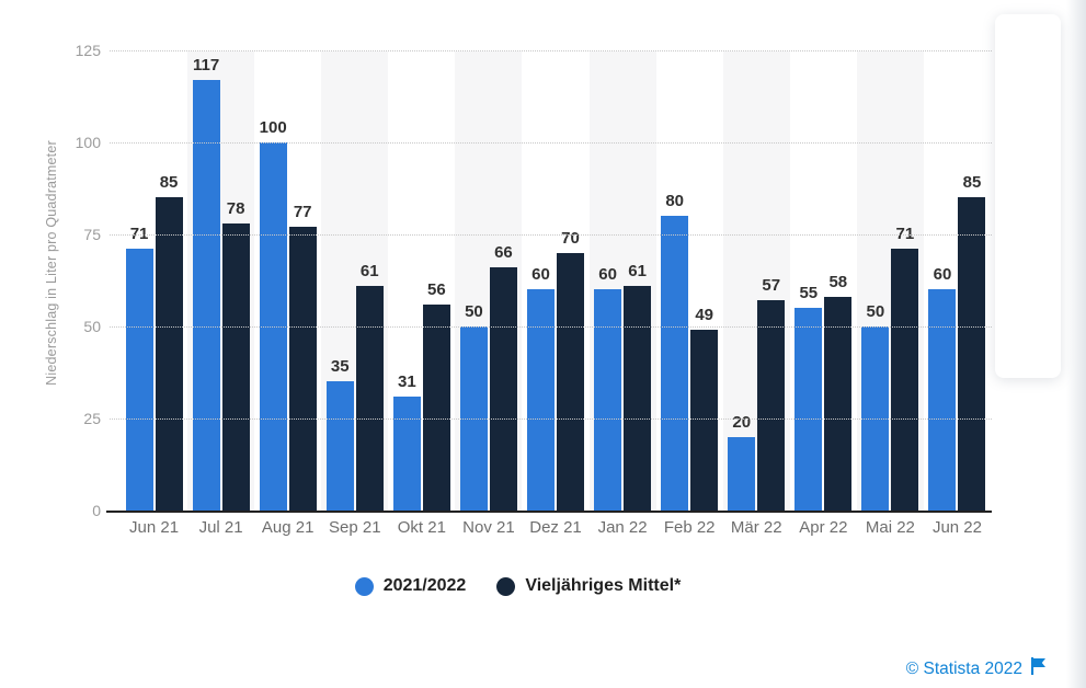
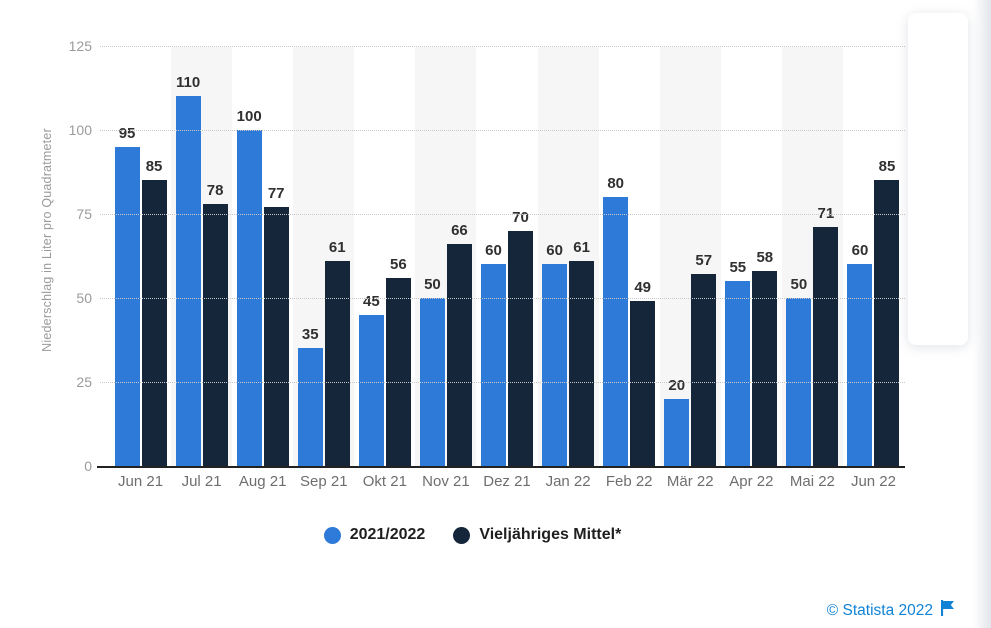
2021/2022/Jun 21: 71 -> 95
2021/2022/Jul 21: 117 -> 110
2021/2022/Okt 21: 31 -> 45
